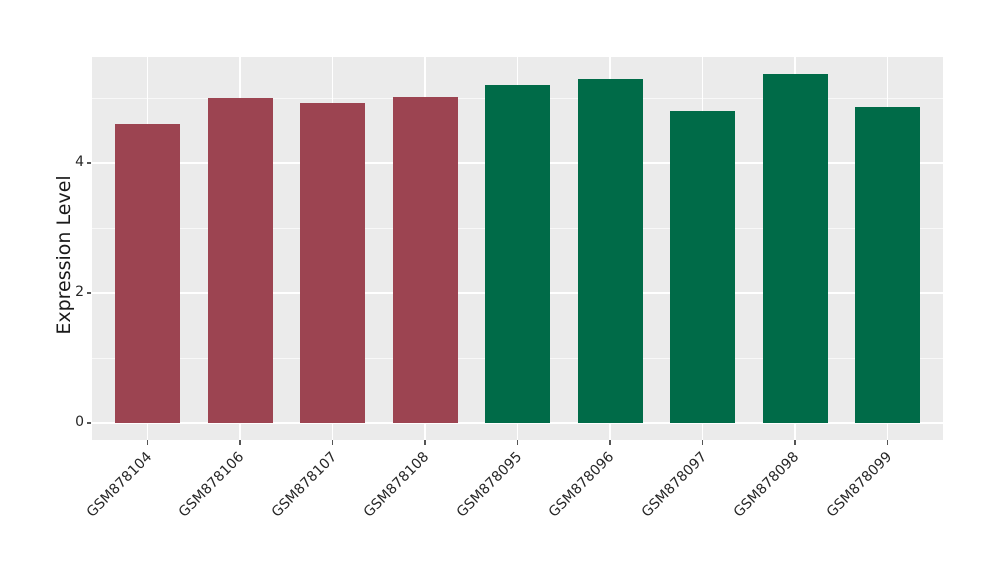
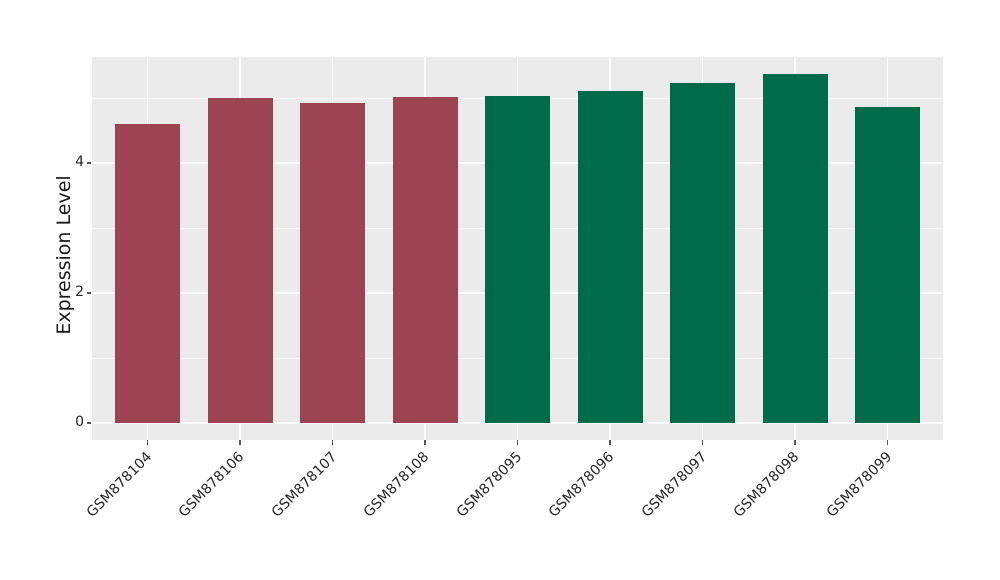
GSM878095: 5.2 -> 5.0
GSM878096: 5.3 -> 5.1
GSM878097: 4.8 -> 5.2
